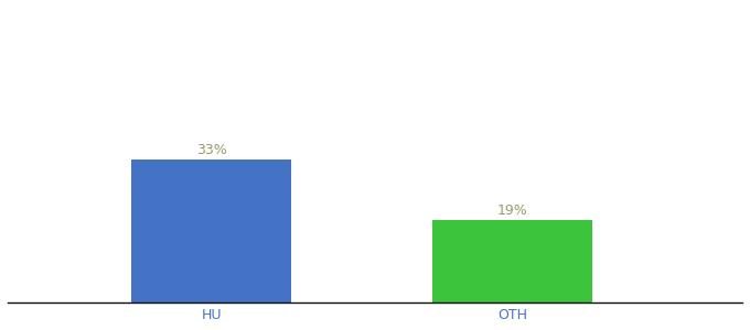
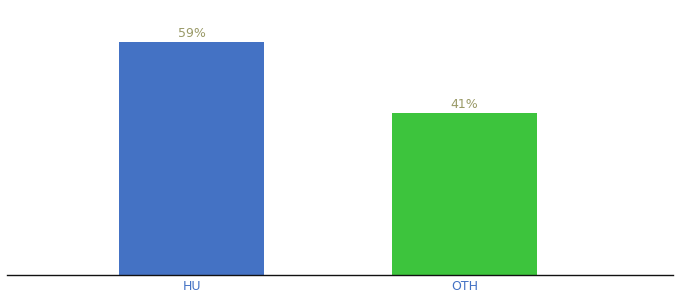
HU: 33% -> 59%
OTH: 19% -> 41%
